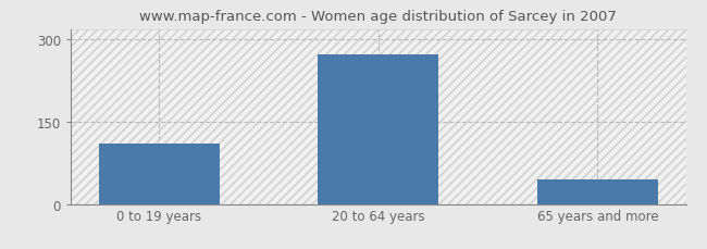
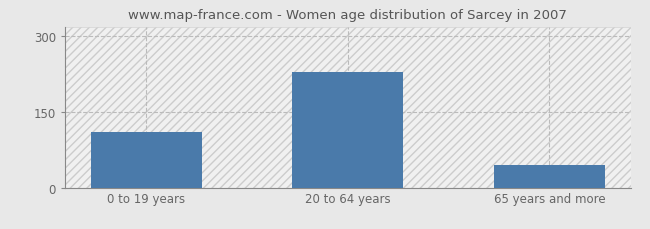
20 to 64 years: 272 -> 228
